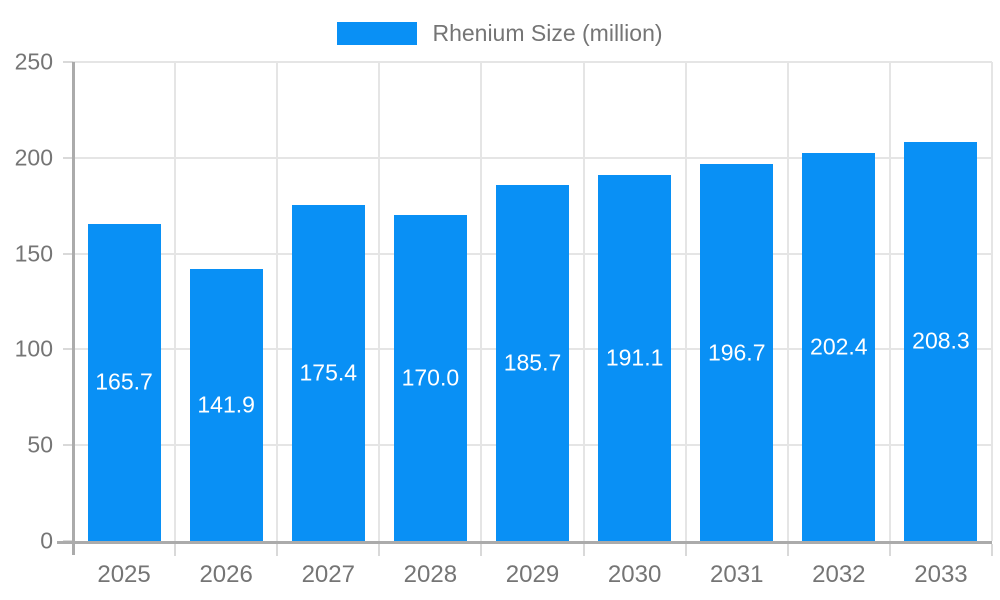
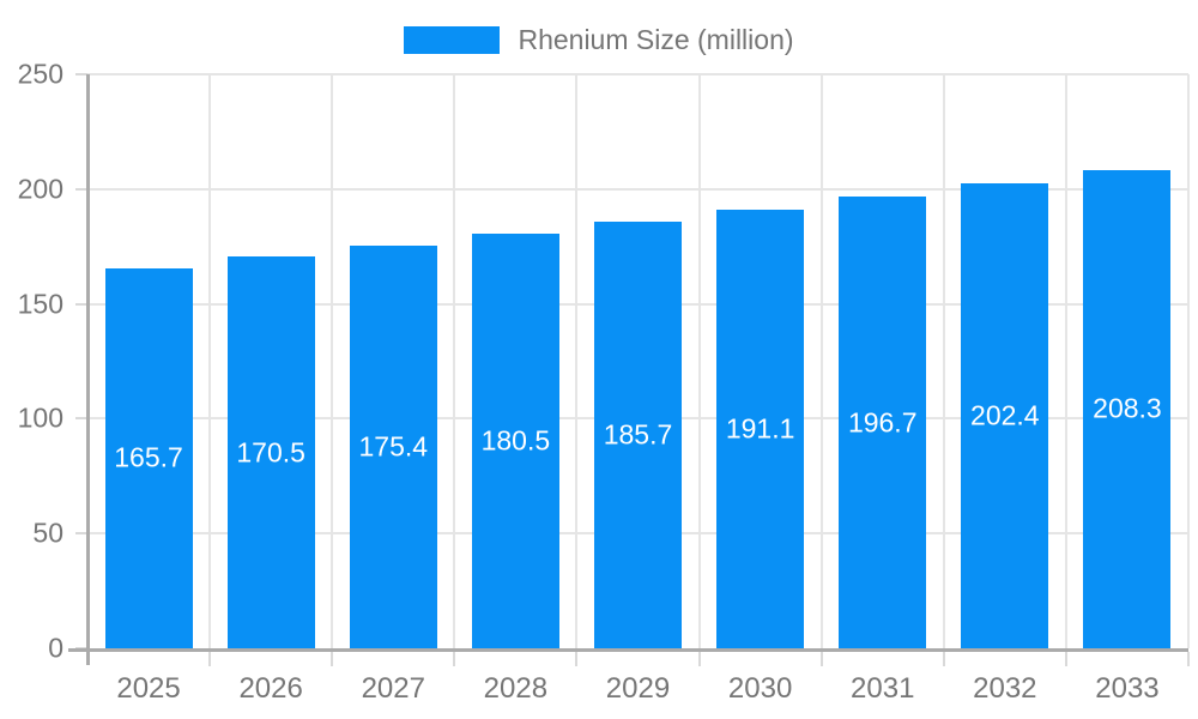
2026: 141.9 -> 170.5
2028: 170.0 -> 180.5
